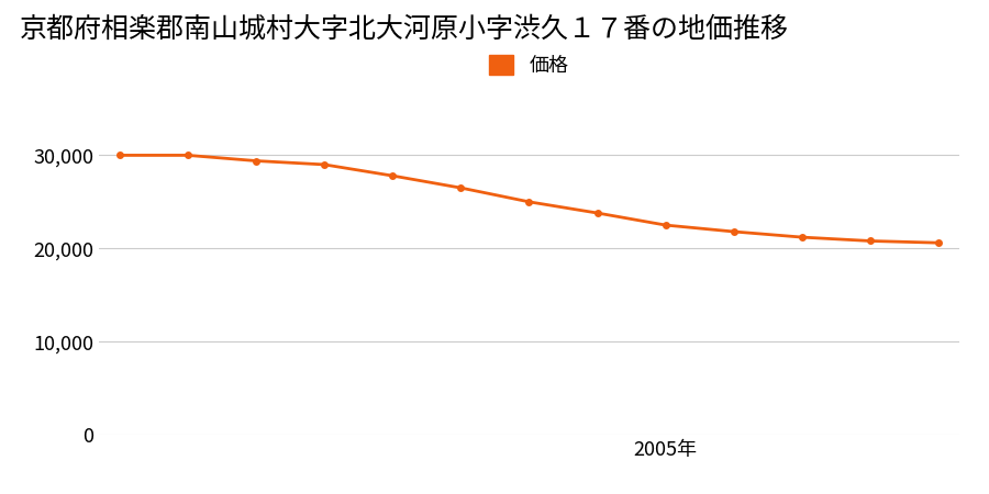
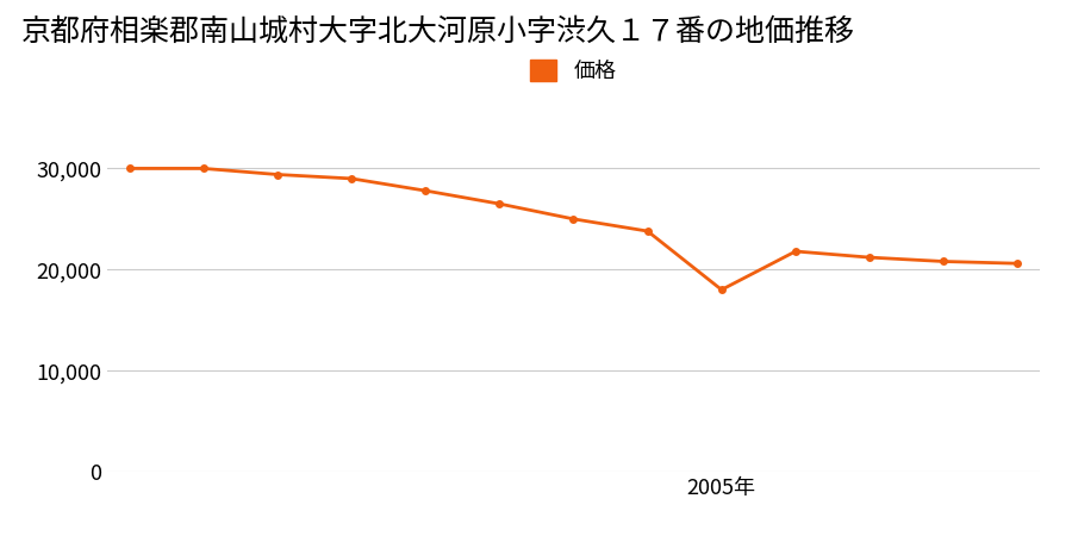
2005年: 22,500 -> 18,000
